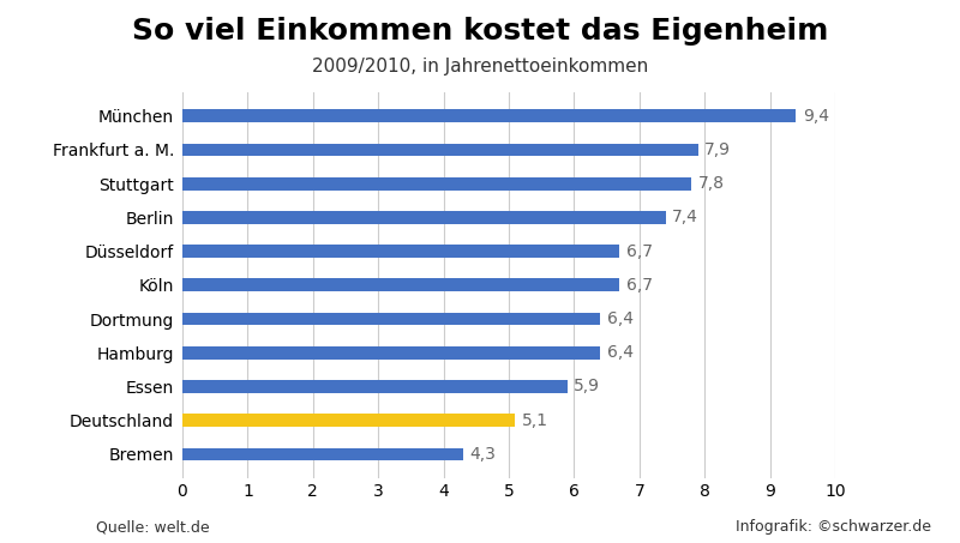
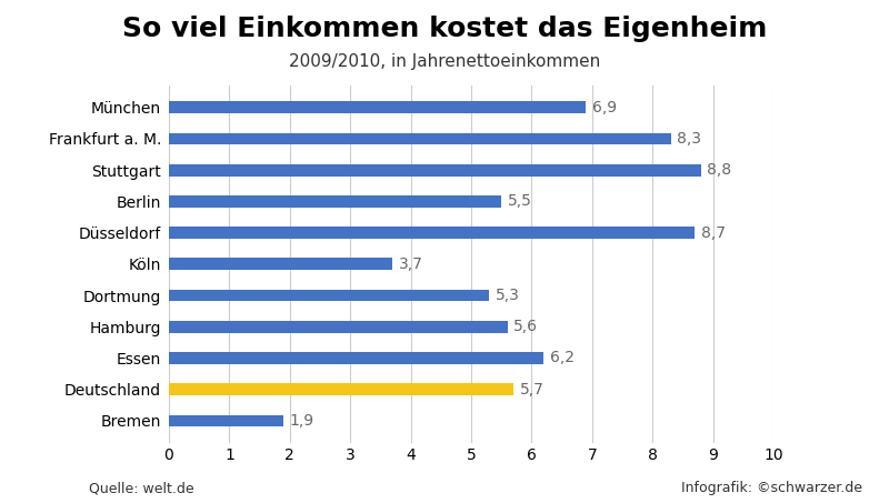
München: 9,4 -> 6,9
Frankfurt a. M.: 7,9 -> 8,3
Stuttgart: 7,8 -> 8,8
Berlin: 7,4 -> 5,5
Düsseldorf: 6,7 -> 8,7
Köln: 6,7 -> 3,7
Dortmung: 6,4 -> 5,3
Hamburg: 6,4 -> 5,6
Essen: 5,9 -> 6,2
Deutschland: 5,1 -> 5,7
Bremen: 4,3 -> 1,9
